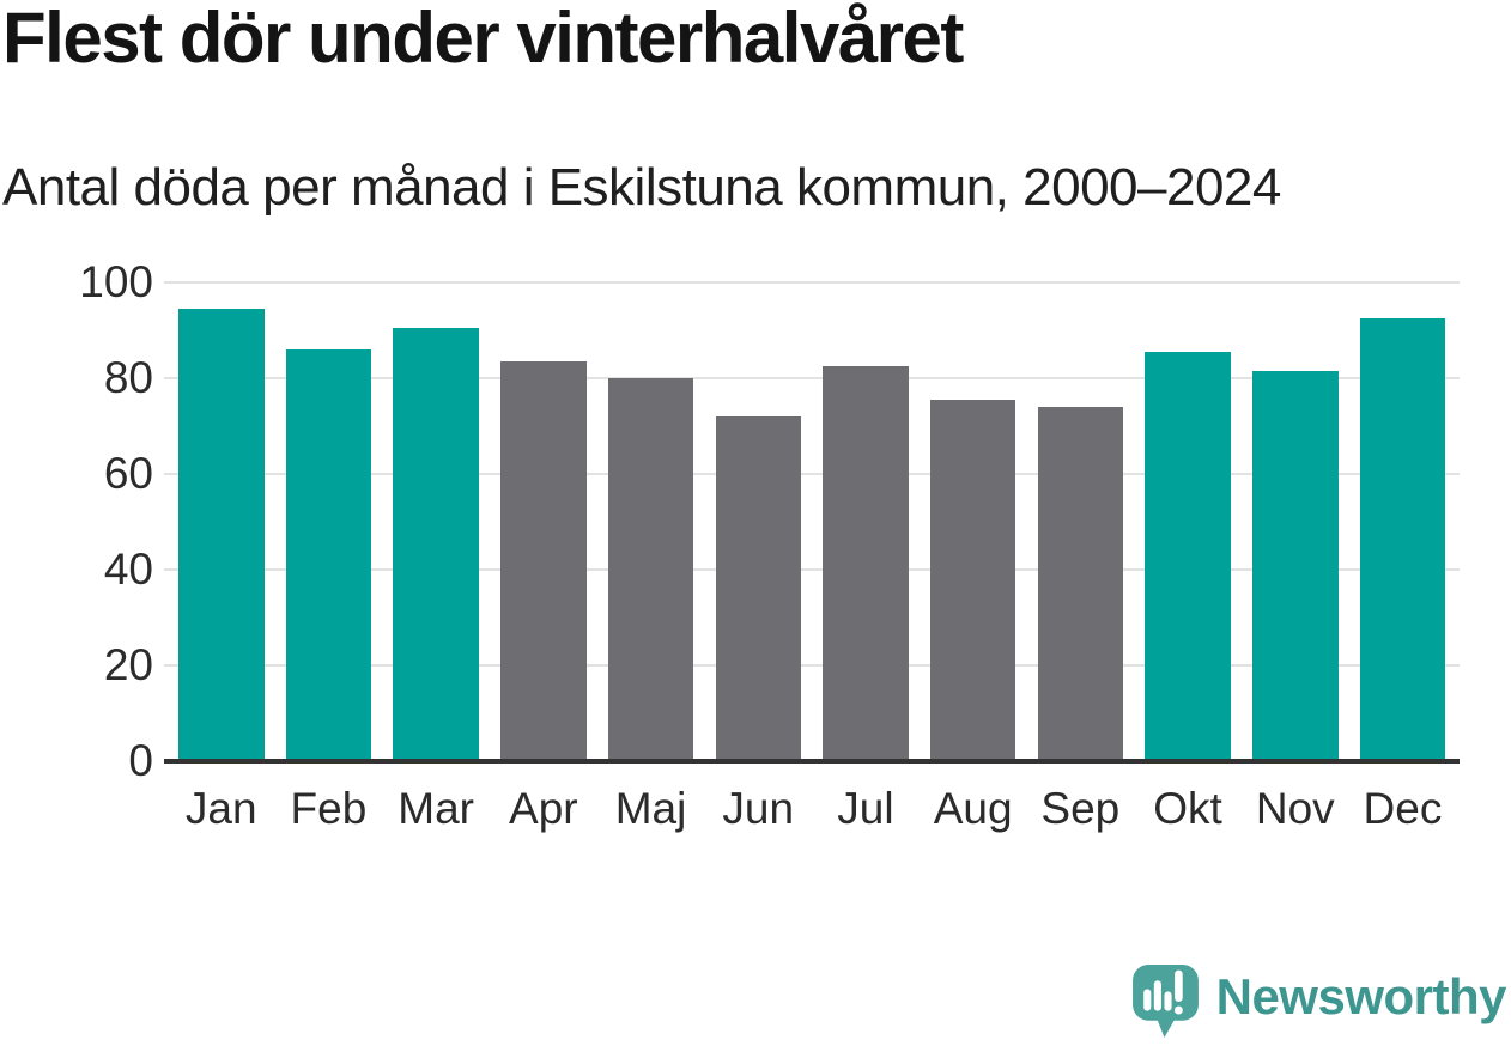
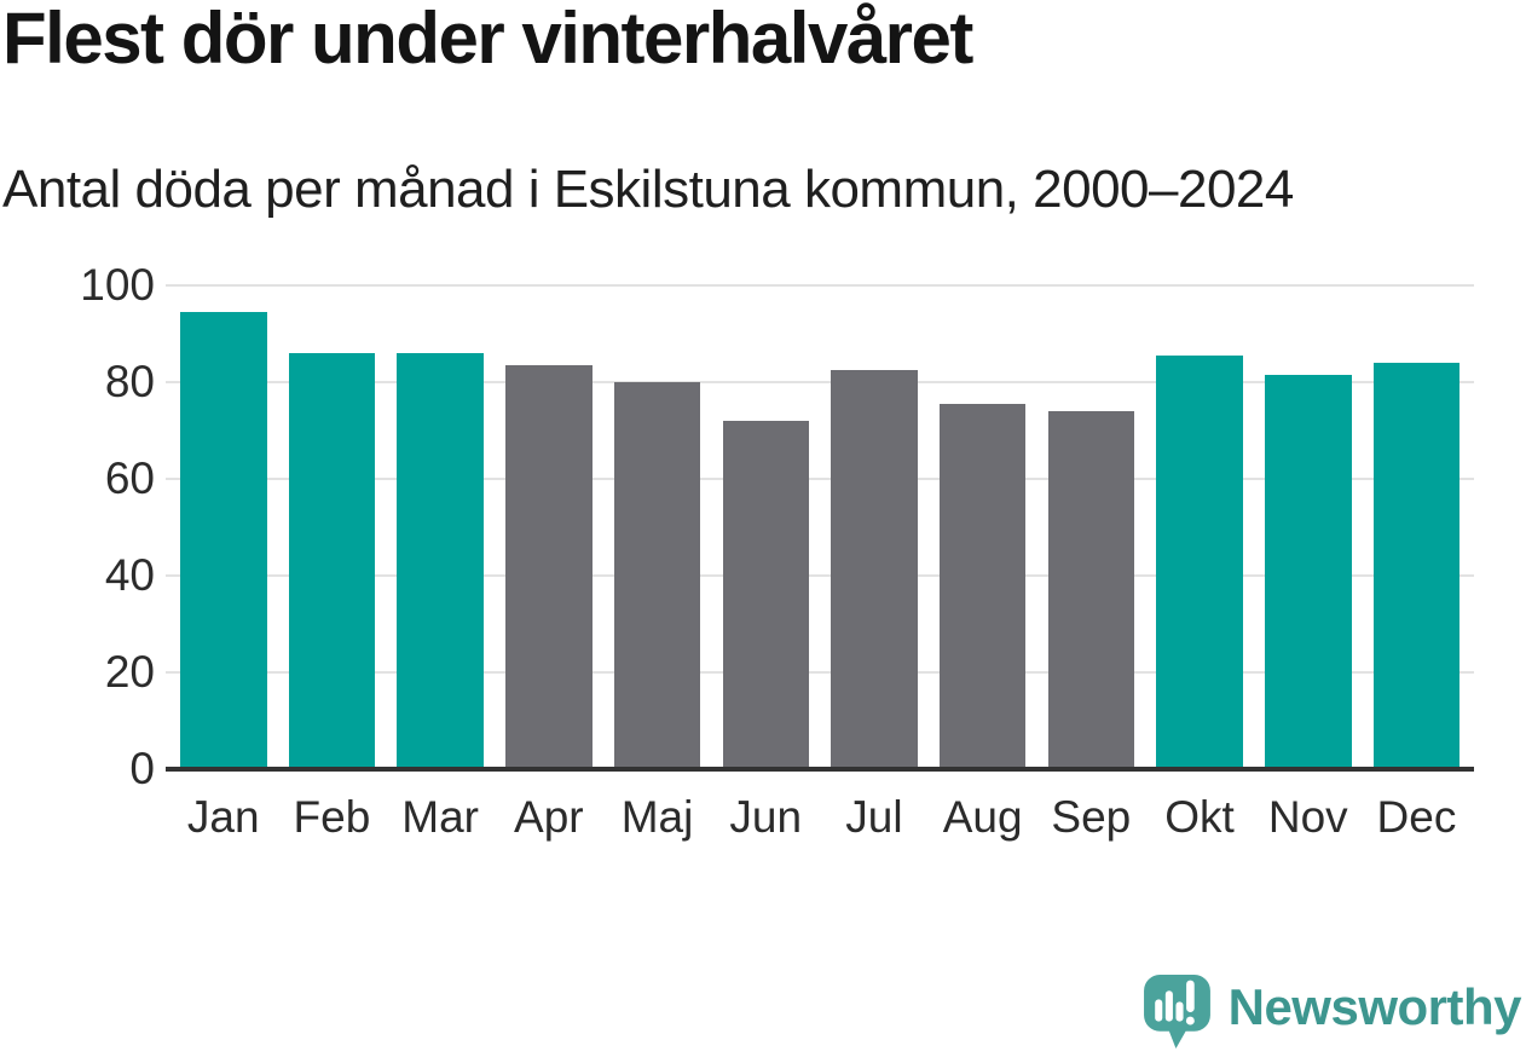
Mar: 90 -> 86
Dec: 92 -> 84
